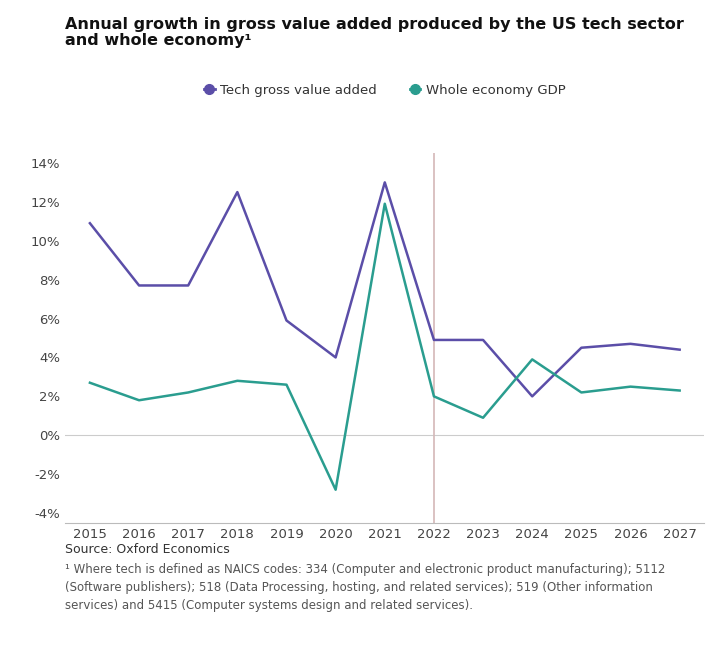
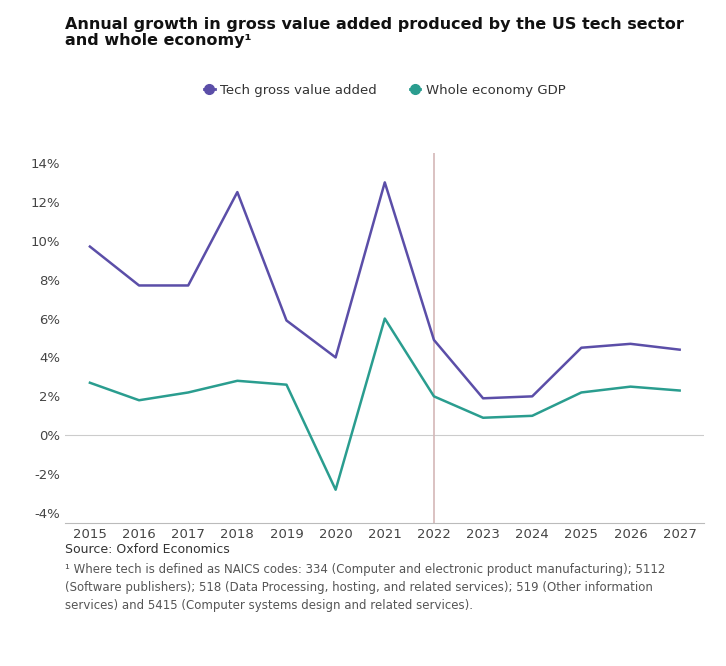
Tech gross value added/2015: 10.9% -> 9.7%
Whole economy GDP/2021: 11.9% -> 6.0%
Tech gross value added/2023: 4.9% -> 1.9%
Whole economy GDP/2024: 3.9% -> 1.0%
